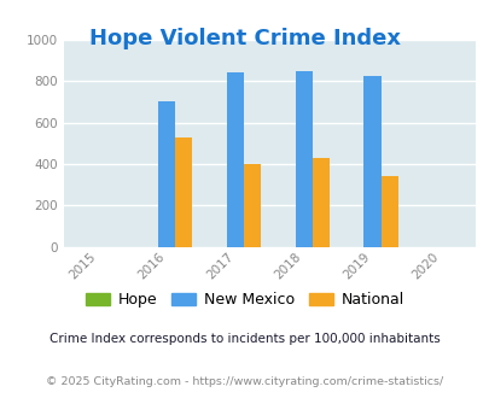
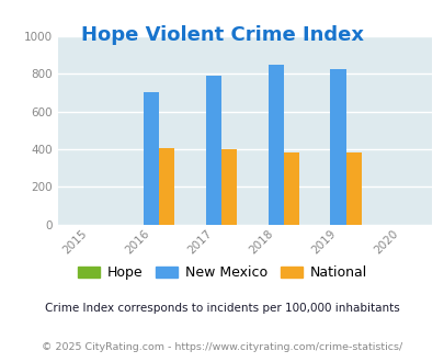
National/2016: 530 -> 400
New Mexico/2017: 840 -> 790
National/2018: 430 -> 380
National/2019: 340 -> 380
